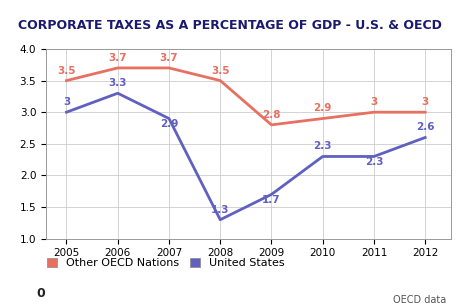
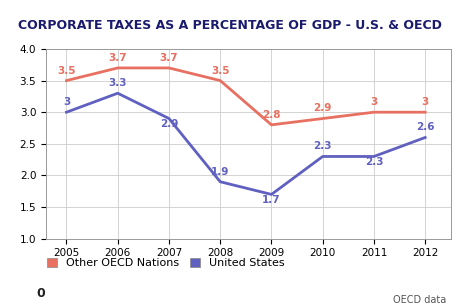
United States/2008: 1.3 -> 1.9
